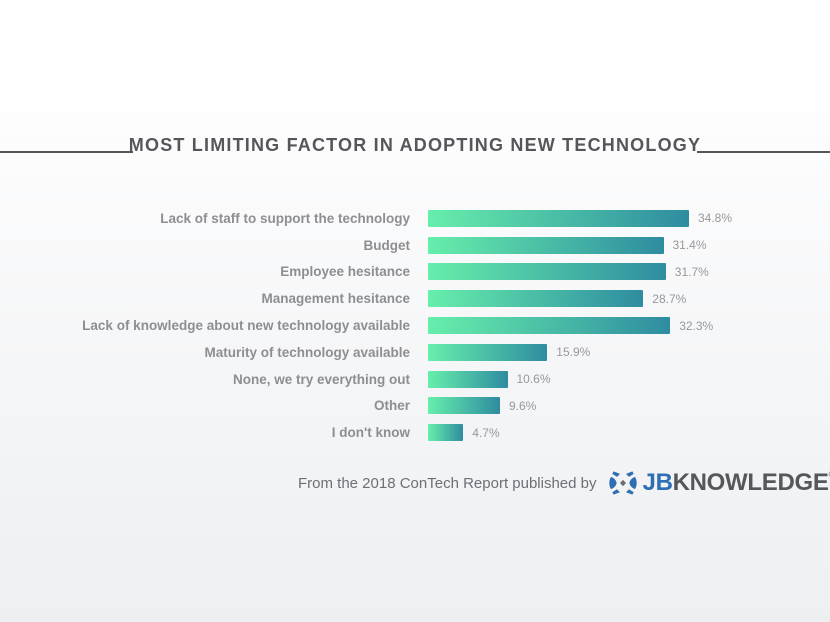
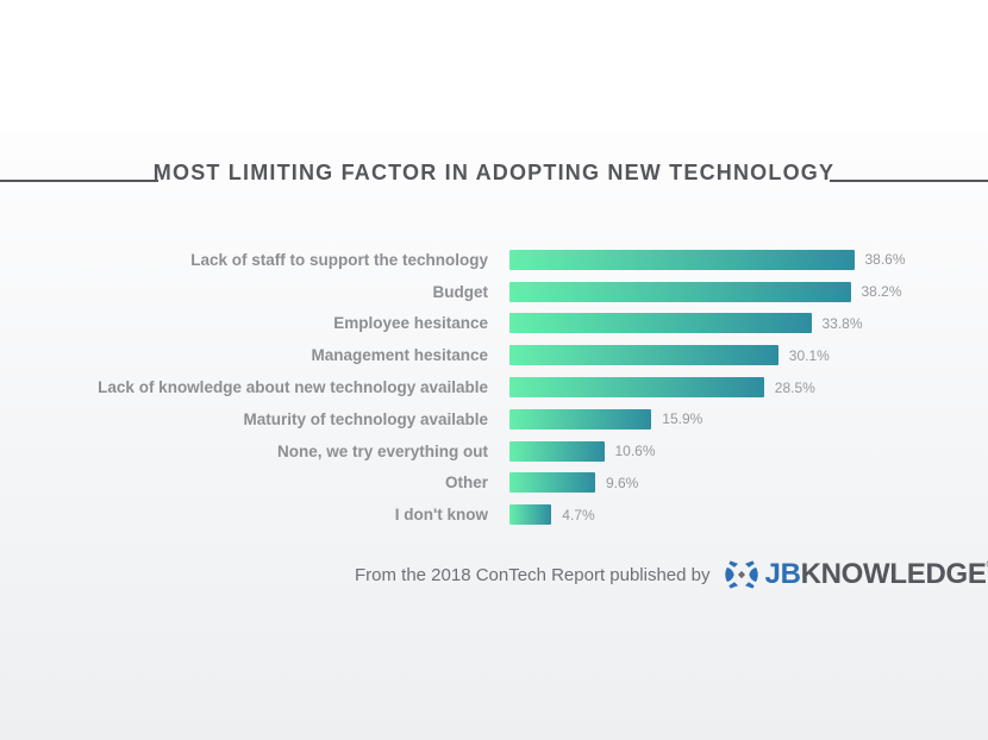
Lack of staff to support the technology: 34.8% -> 38.6%
Budget: 31.4% -> 38.2%
Employee hesitance: 31.7% -> 33.8%
Management hesitance: 28.7% -> 30.1%
Lack of knowledge about new technology available: 32.3% -> 28.5%
